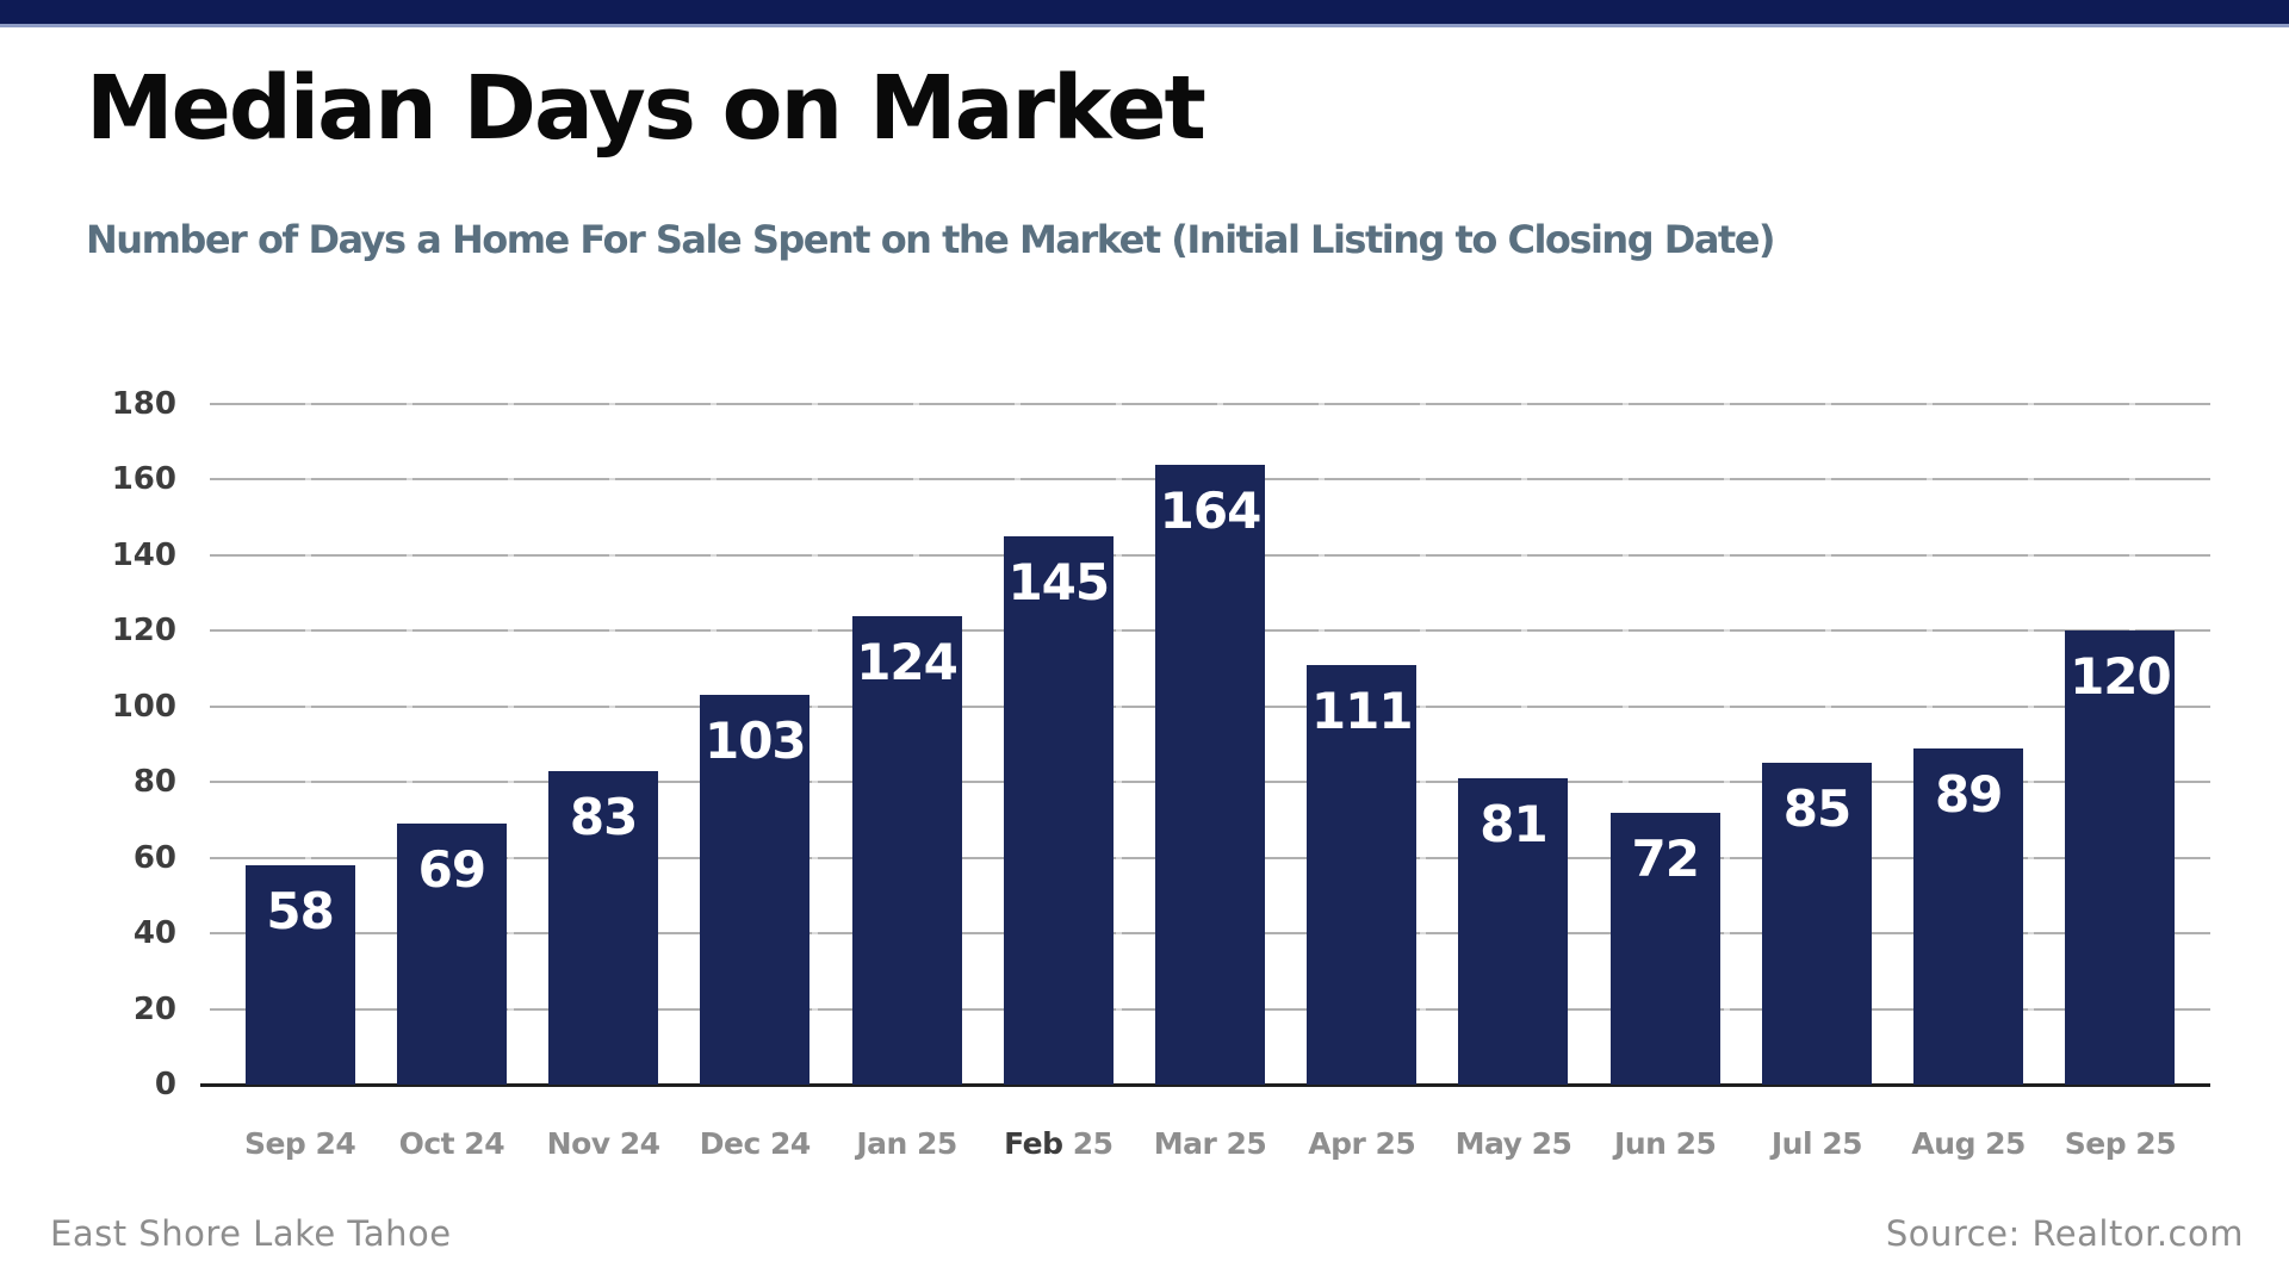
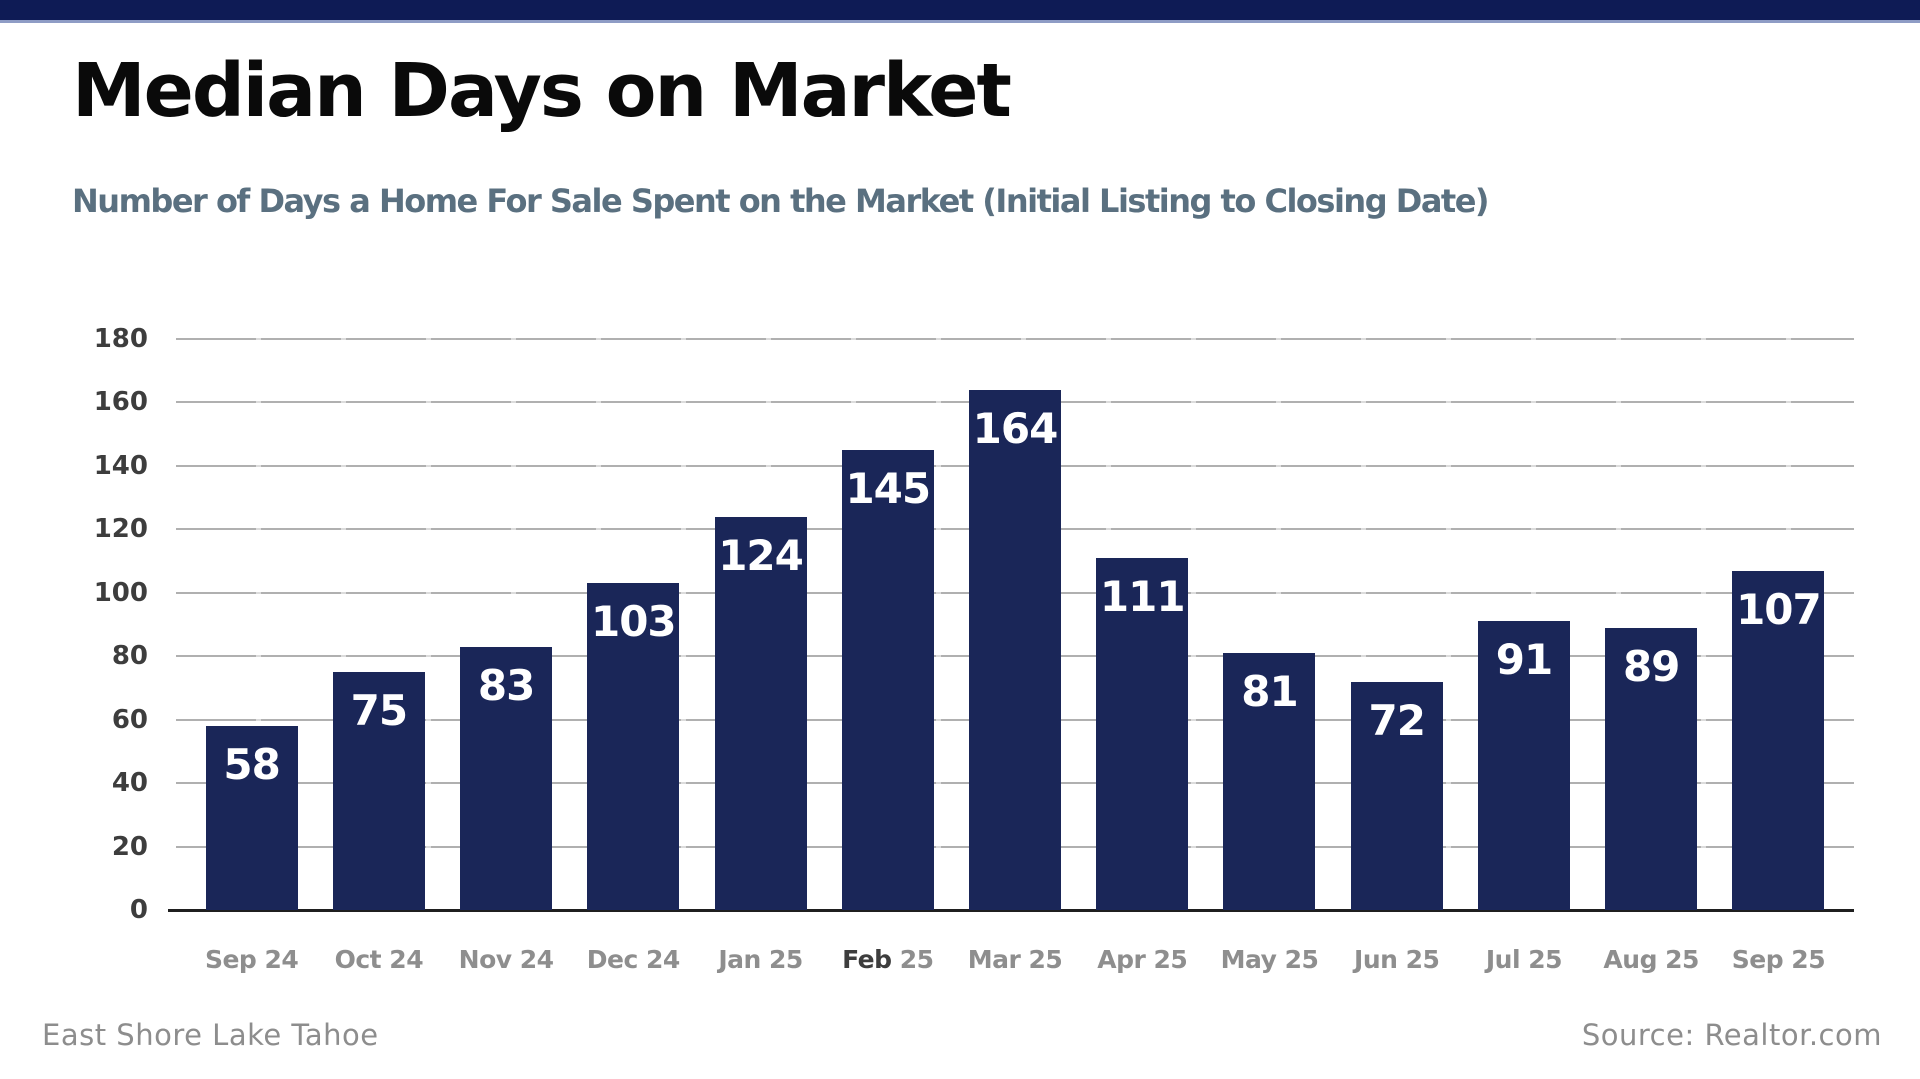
Oct 24: 69 -> 75
Jul 25: 85 -> 91
Sep 25: 120 -> 107
